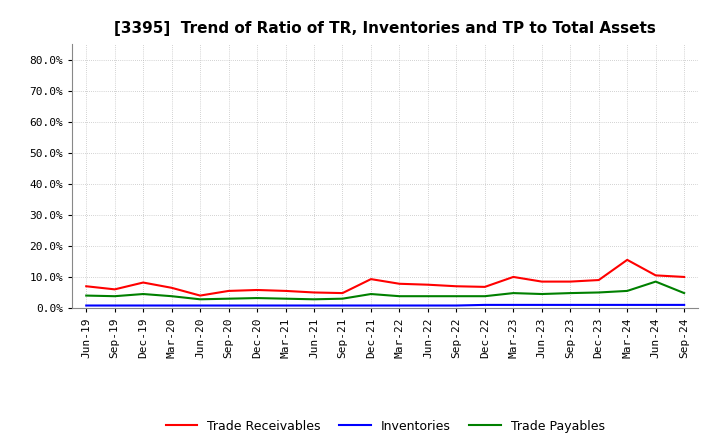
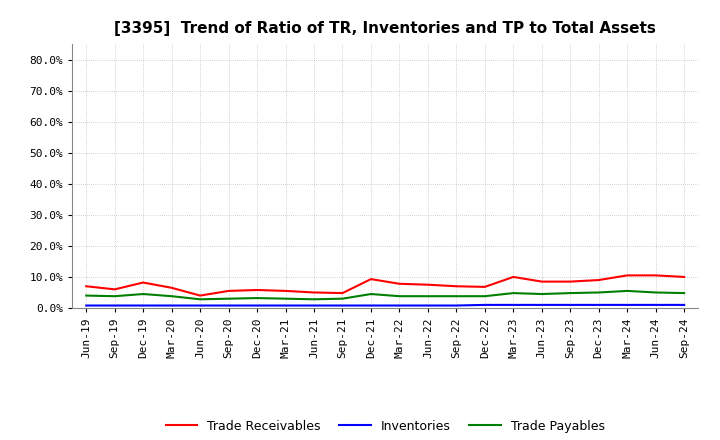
Trade Receivables/Mar-24: 15.5% -> 10.5%
Trade Payables/Jun-24: 8.5% -> 5.0%
